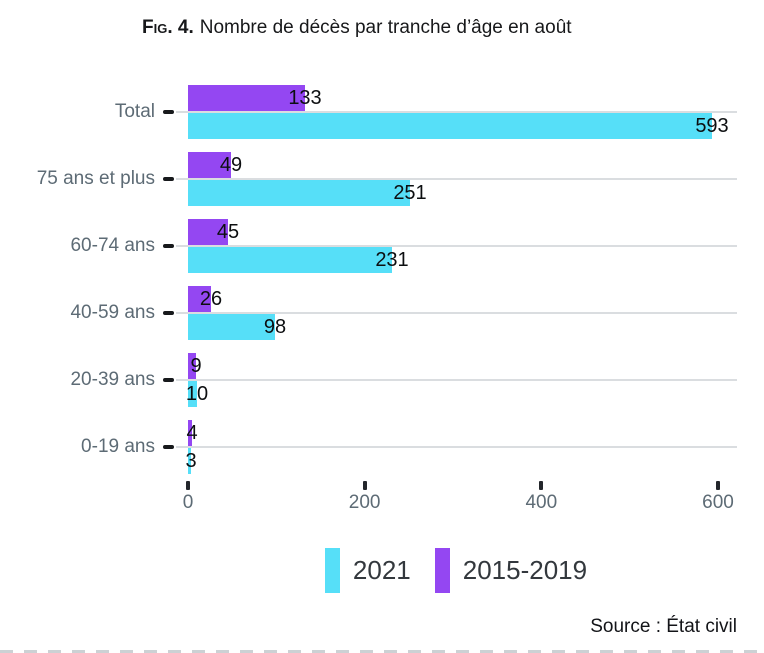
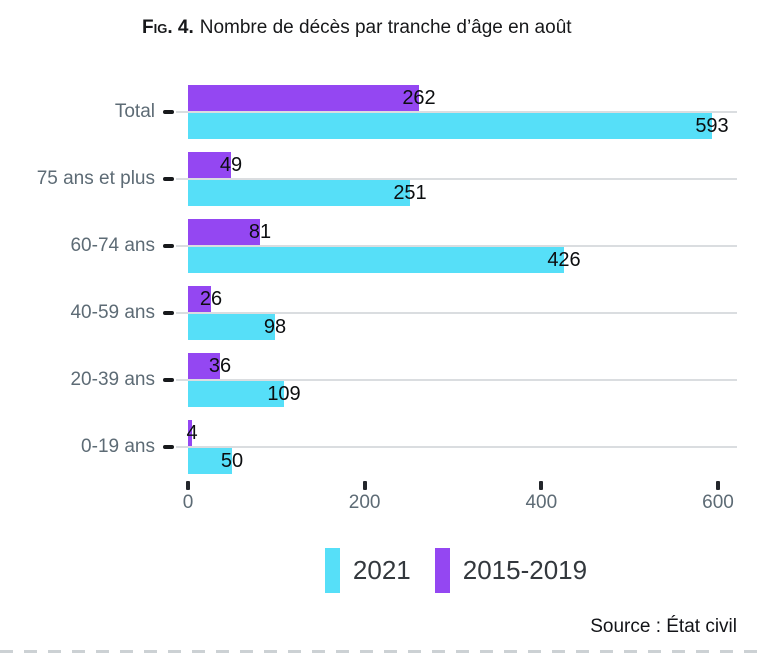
2015-2019/Total: 133 -> 262
2021/60-74 ans: 231 -> 426
2015-2019/60-74 ans: 45 -> 81
2021/20-39 ans: 10 -> 109
2015-2019/20-39 ans: 9 -> 36
2021/0-19 ans: 3 -> 50
